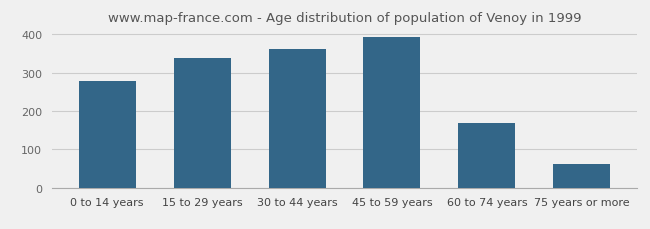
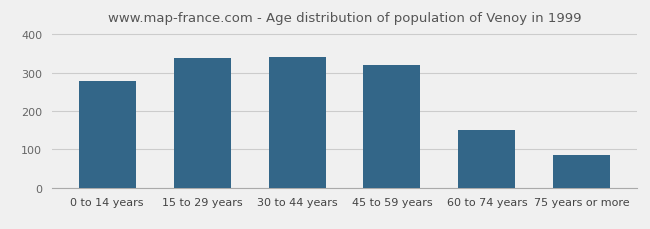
30 to 44 years: 362 -> 340
45 to 59 years: 392 -> 320
60 to 74 years: 168 -> 150
75 years or more: 61 -> 85
